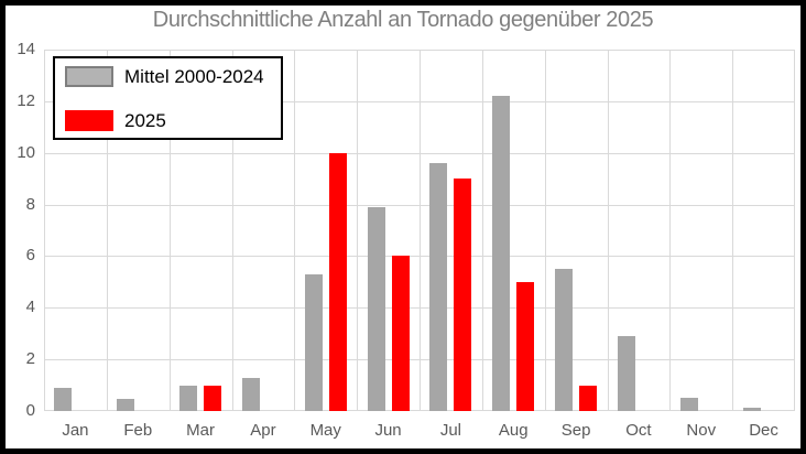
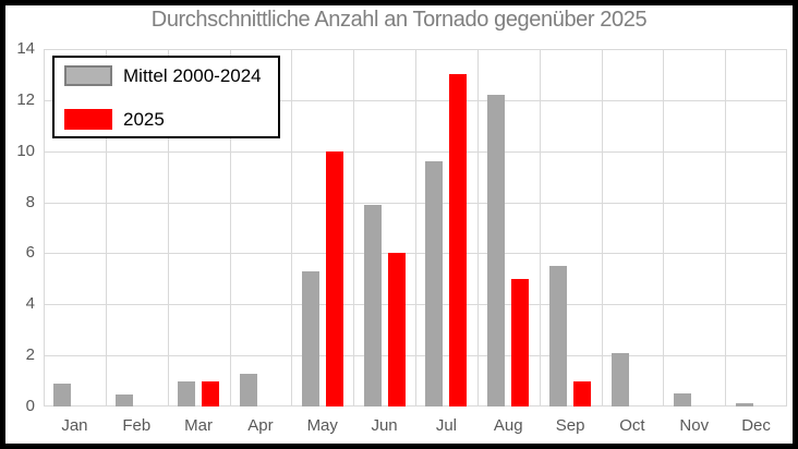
2025/Jul: 9 -> 13
Mittel 2000-2024/Oct: 2.9 -> 2.1
